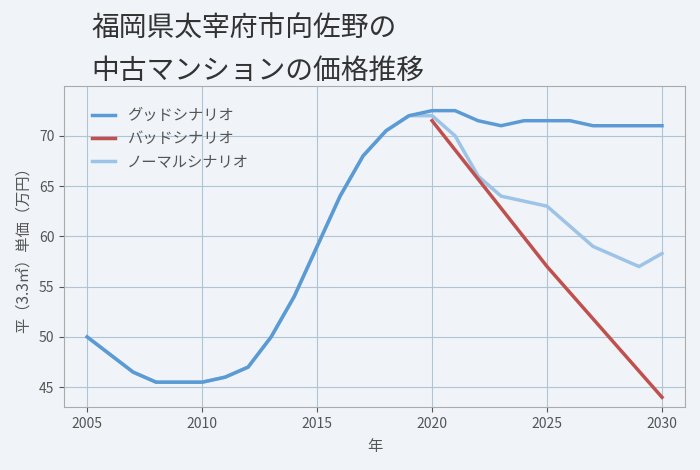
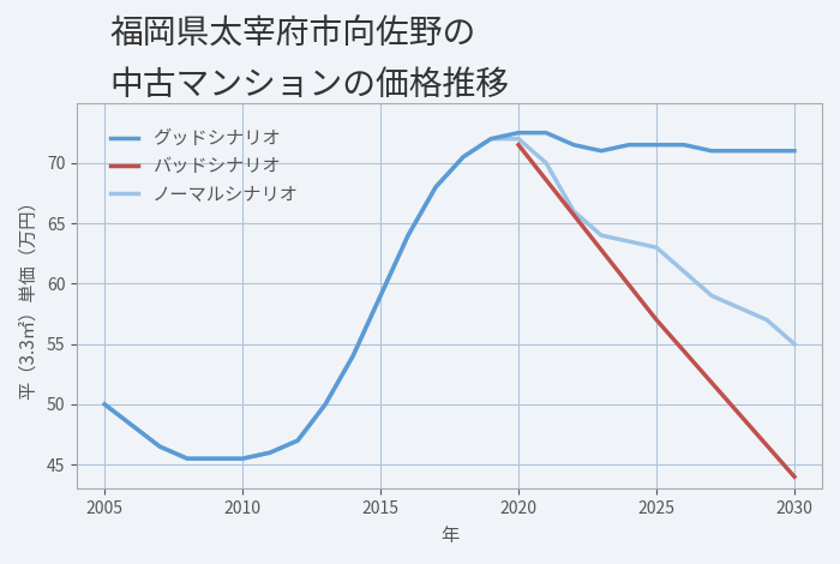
ノーマルシナリオ/2030: 58.3 -> 55.0
